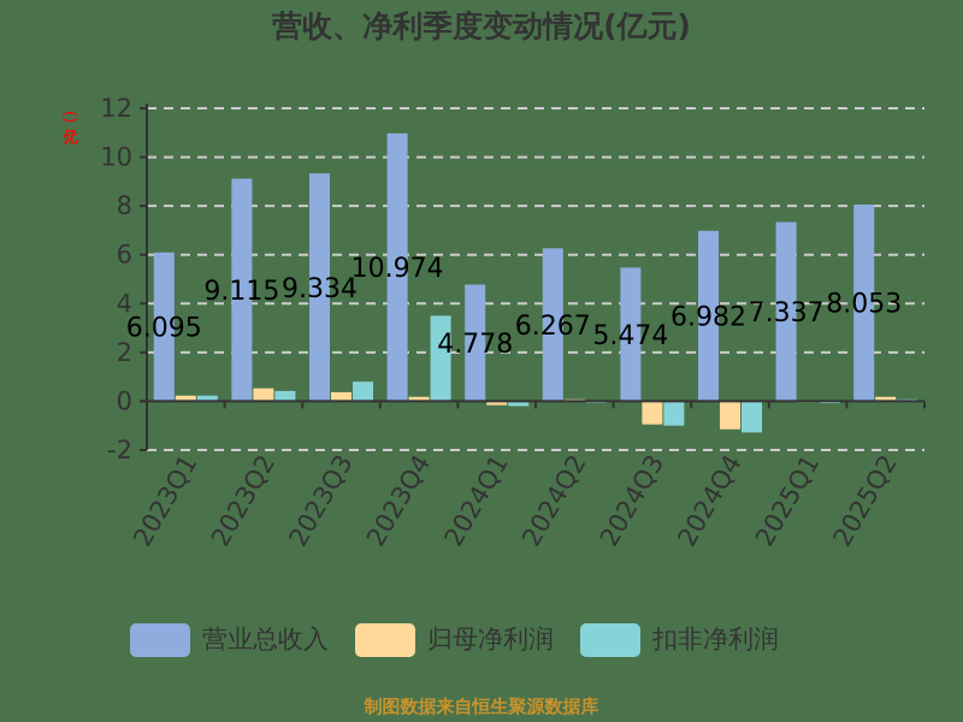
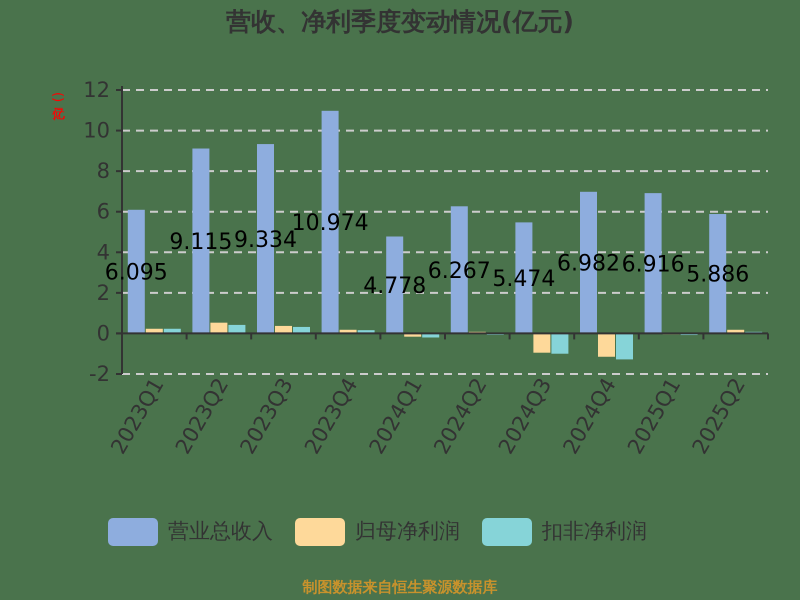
扣非净利润/2023Q3: 0.8 -> 0.3
扣非净利润/2023Q4: 3.5 -> 0.2
营业总收入/2025Q1: 7.337 -> 6.916
营业总收入/2025Q2: 8.053 -> 5.886
